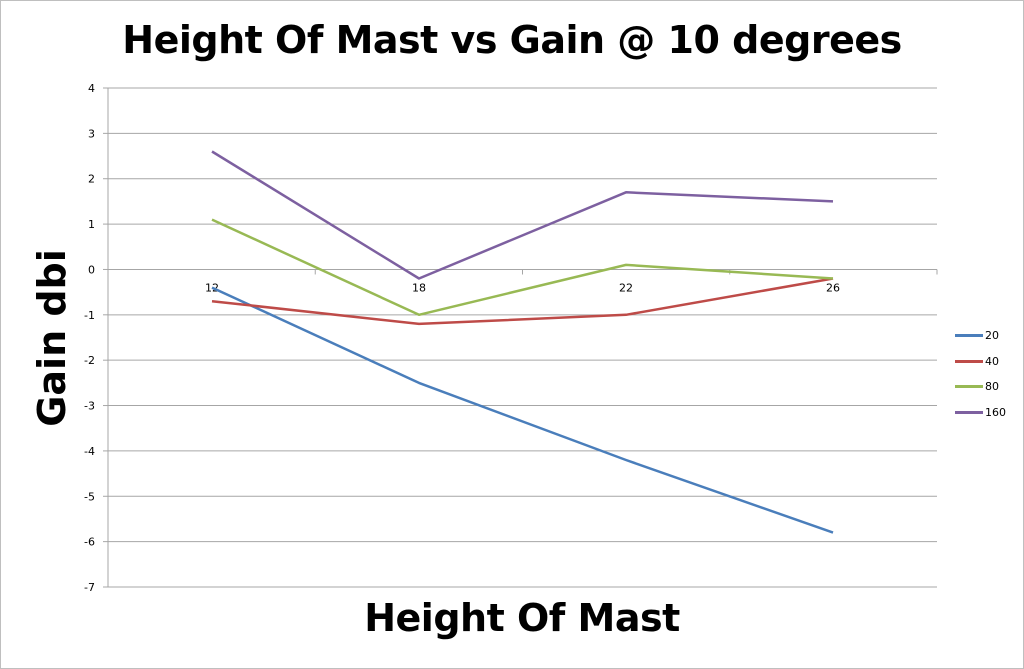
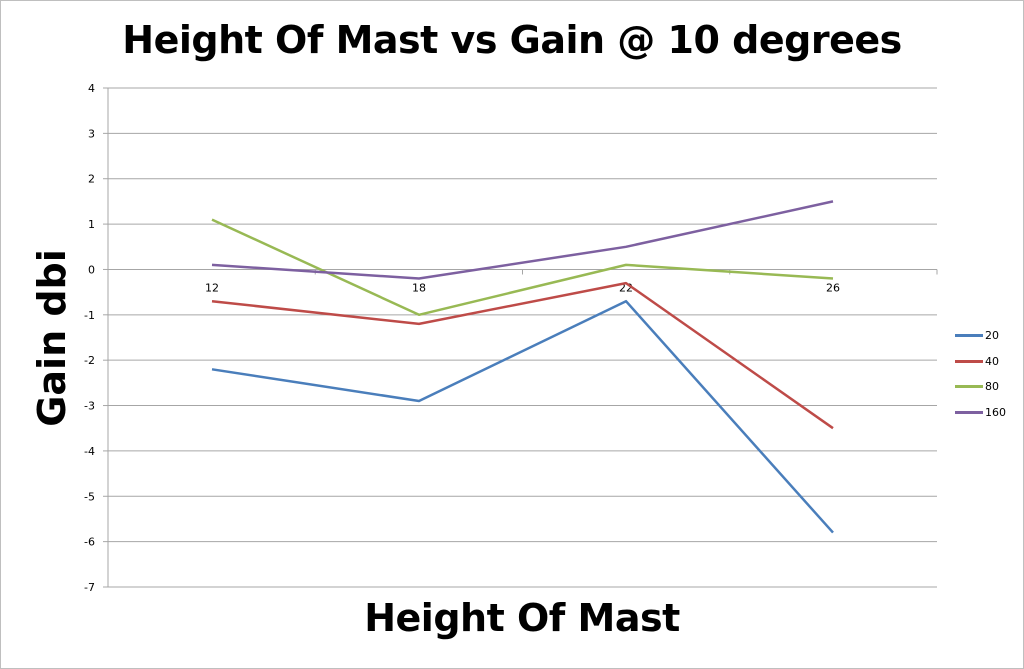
20/12: -0.4 -> -2.2
160/12: 2.6 -> 0.1
20/18: -2.5 -> -2.9
20/22: -4.2 -> -0.7
40/22: -1.0 -> -0.3
160/22: 1.7 -> 0.5
40/26: -0.2 -> -3.5
